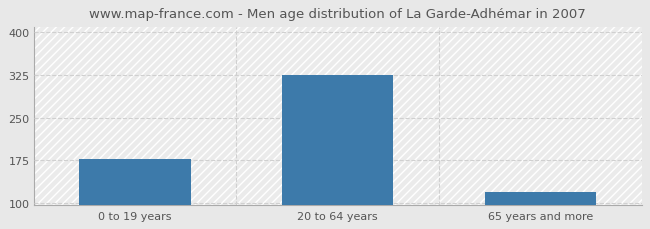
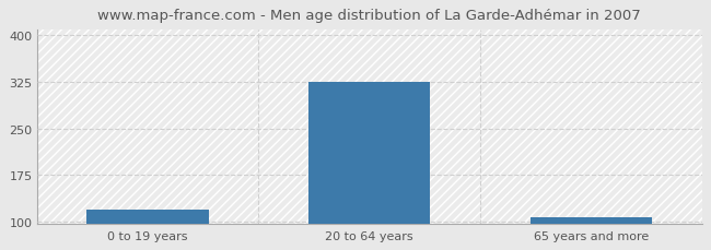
0 to 19 years: 178 -> 120
65 years and more: 120 -> 107
